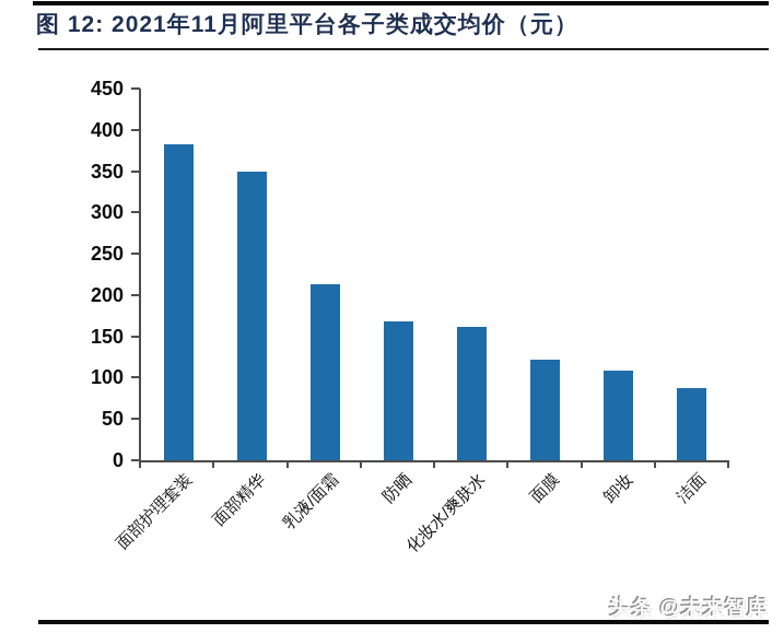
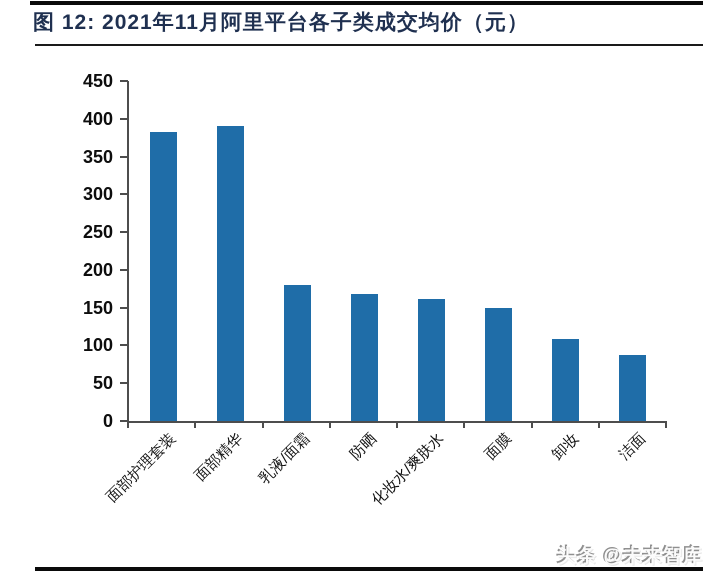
面部精华: 350 -> 390
乳液/面霜: 210 -> 180
面膜: 120 -> 150
